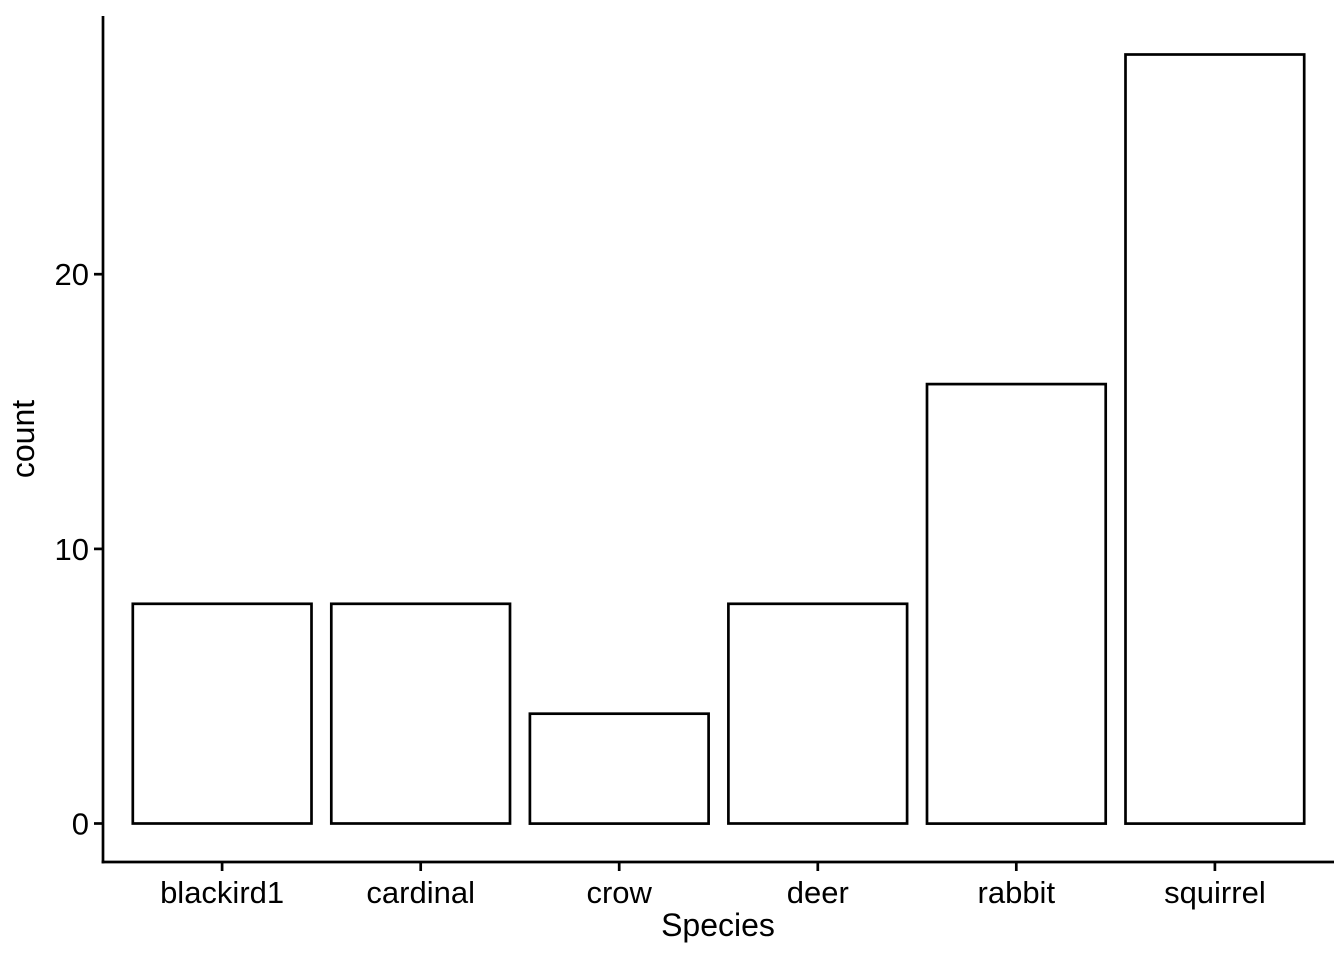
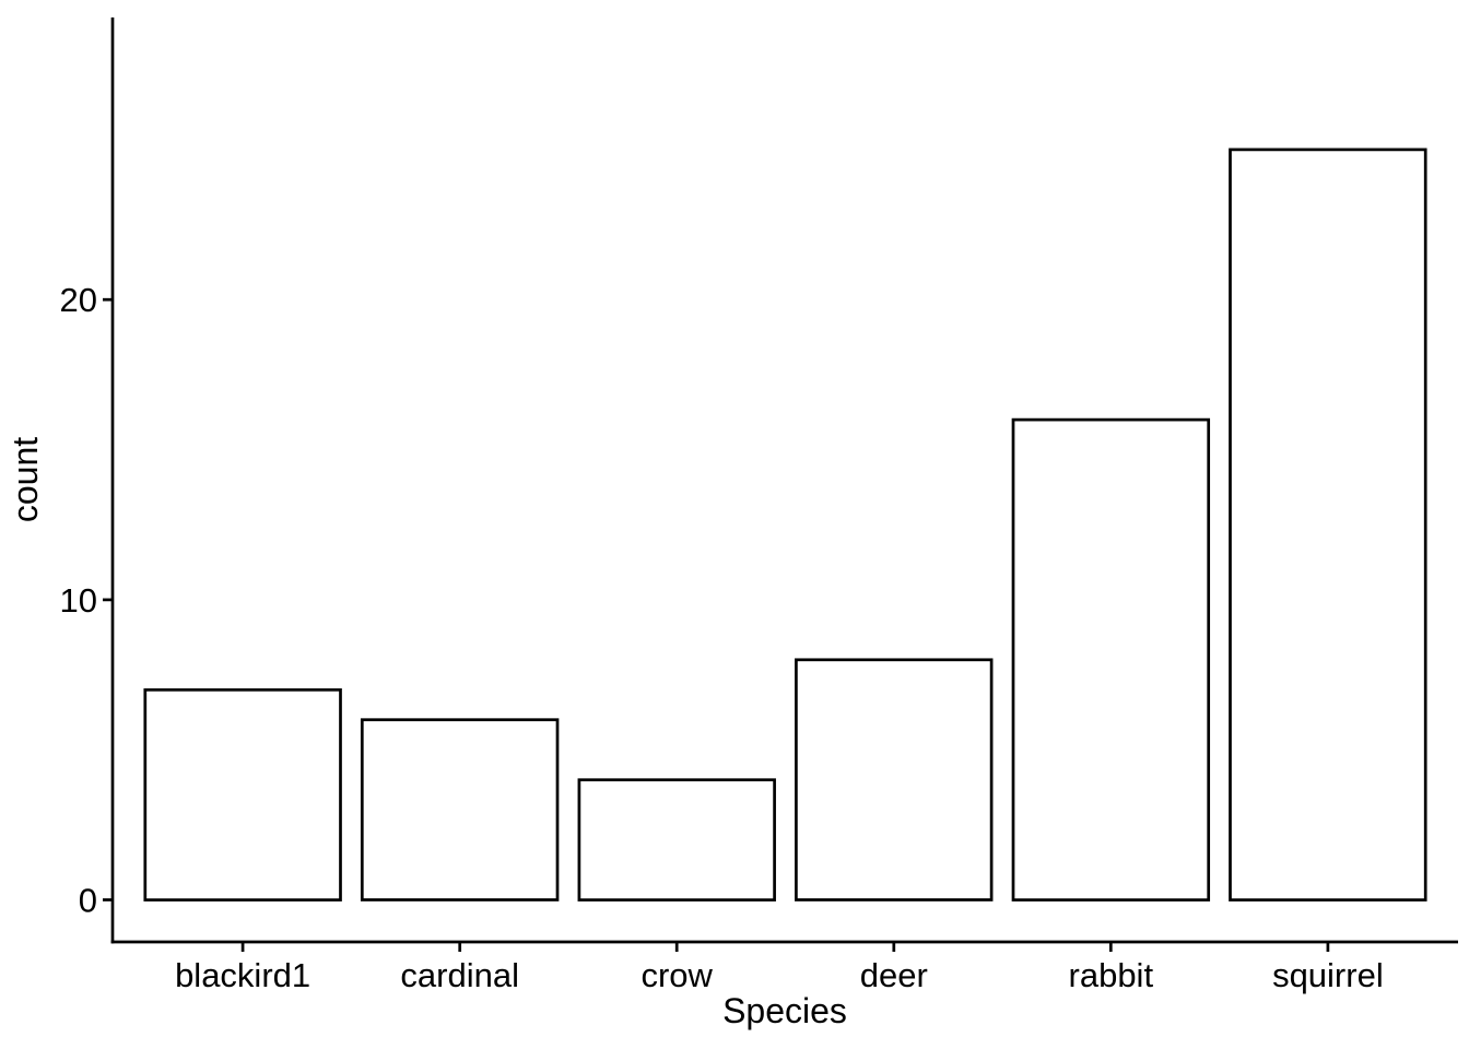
blackird1: 8 -> 7
cardinal: 8 -> 6
squirrel: 28 -> 25
